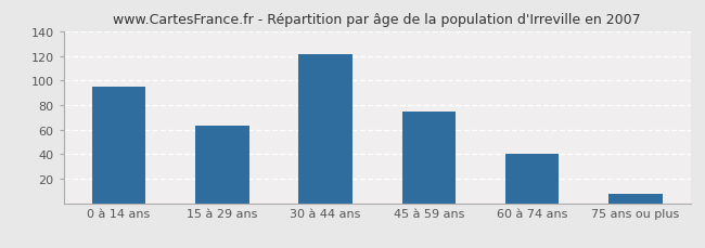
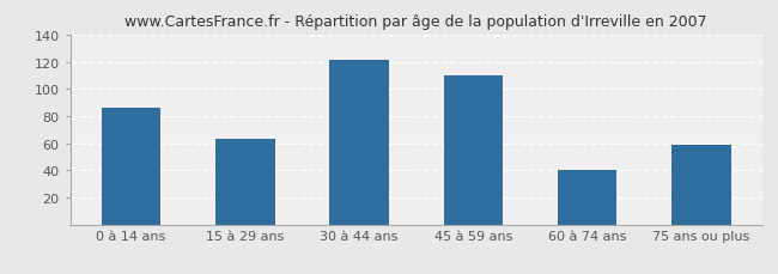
0 à 14 ans: 95 -> 86
45 à 59 ans: 75 -> 110
75 ans ou plus: 8 -> 59
